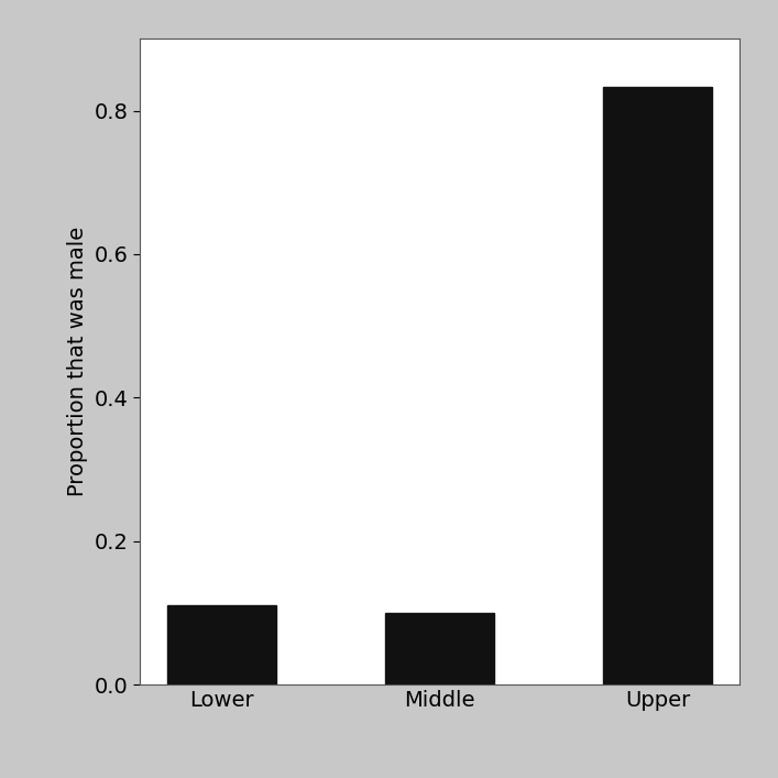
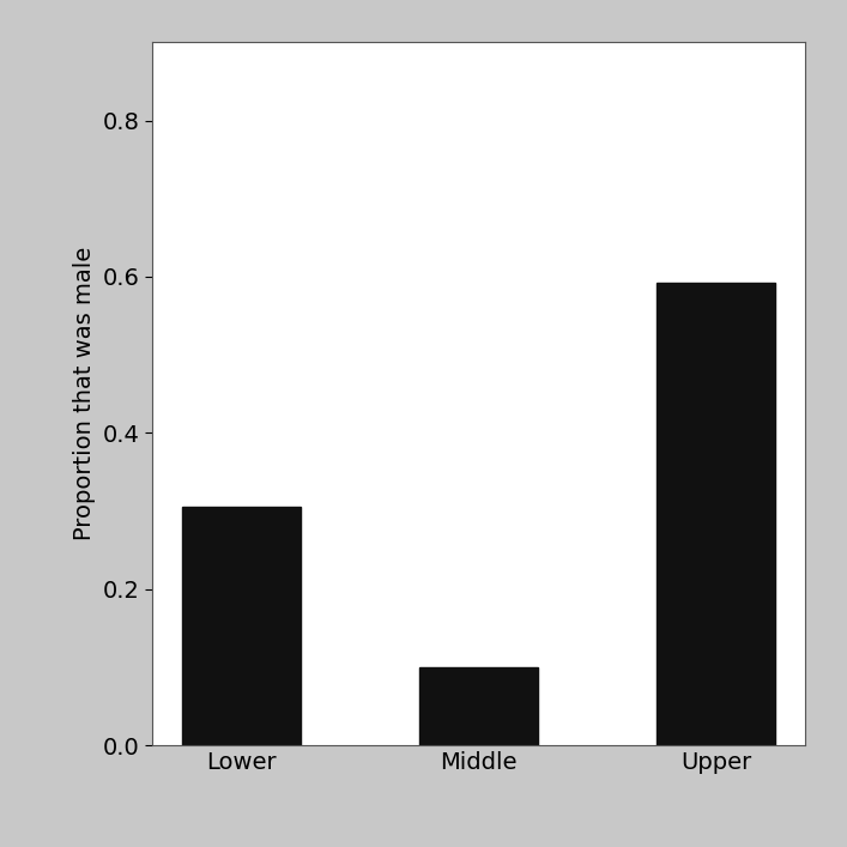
Lower: 0.110 -> 0.306
Upper: 0.833 -> 0.592
